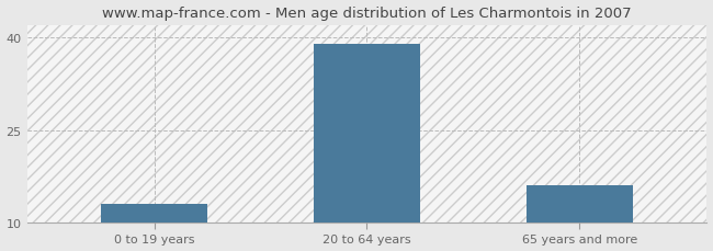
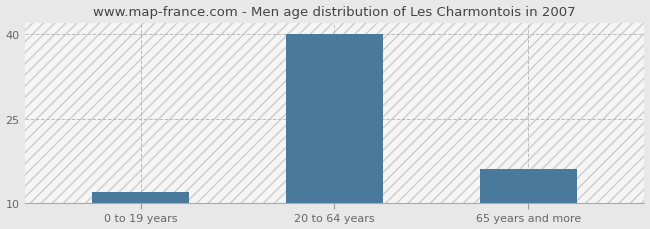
0 to 19 years: 13 -> 12
20 to 64 years: 39 -> 40
